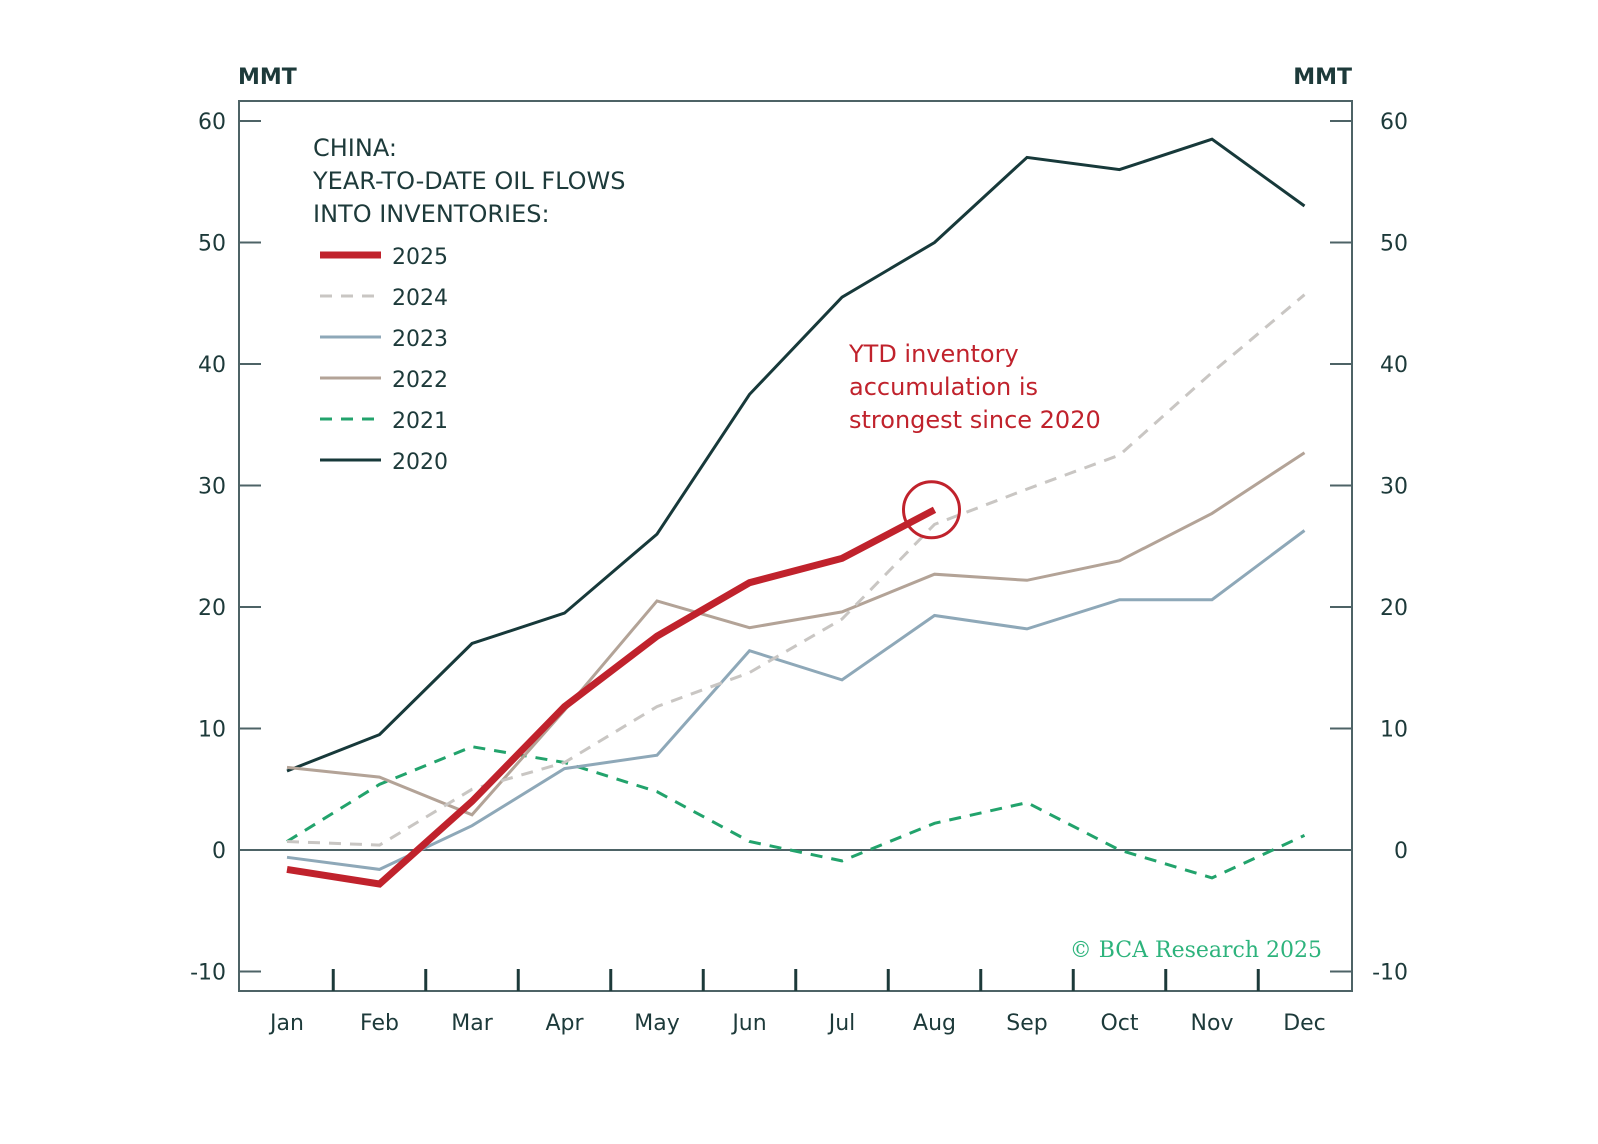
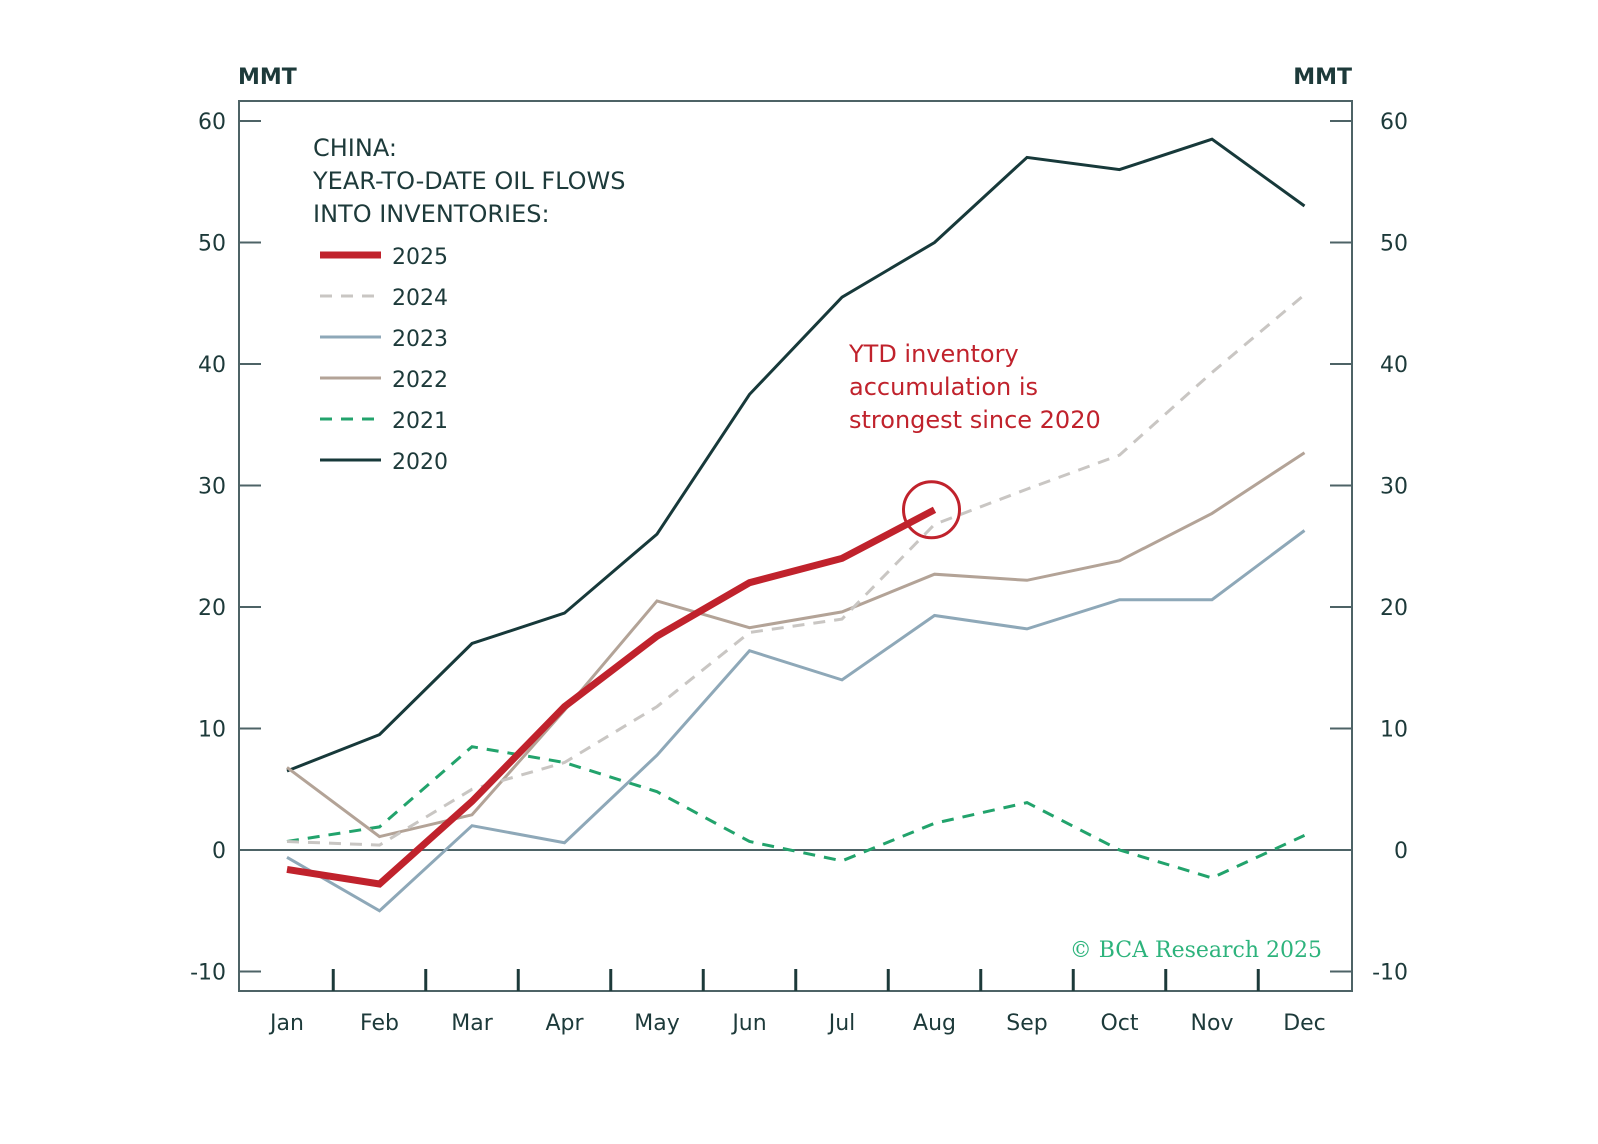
2021/Feb: 5.4 -> 1.9
2022/Feb: 6.0 -> 1.1
2023/Feb: -1.6 -> -5.0
2023/Apr: 6.7 -> 0.6
2024/Jun: 14.6 -> 17.9
